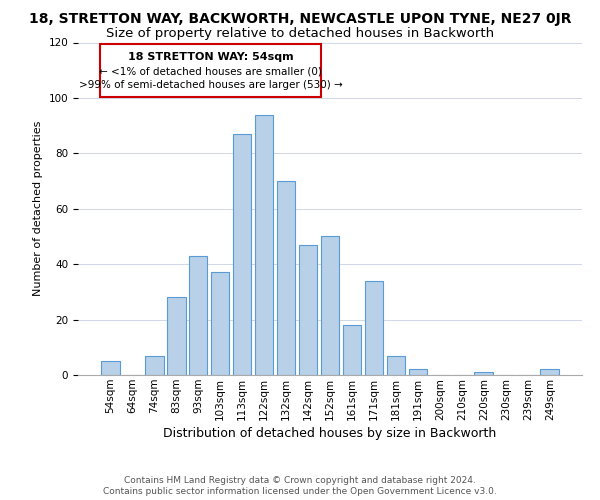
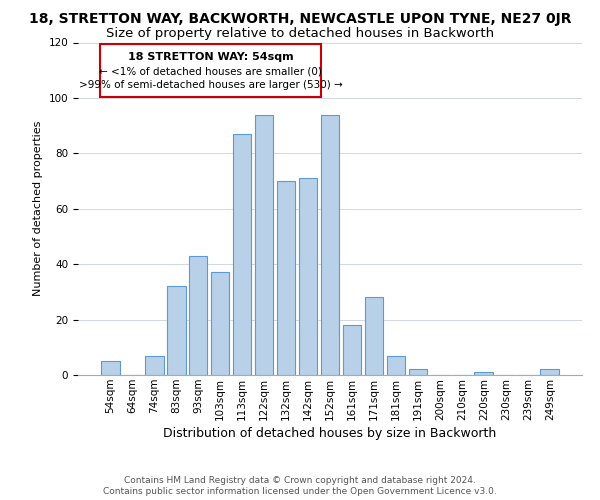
83sqm: 28 -> 32
142sqm: 47 -> 71
152sqm: 50 -> 94
171sqm: 34 -> 28
